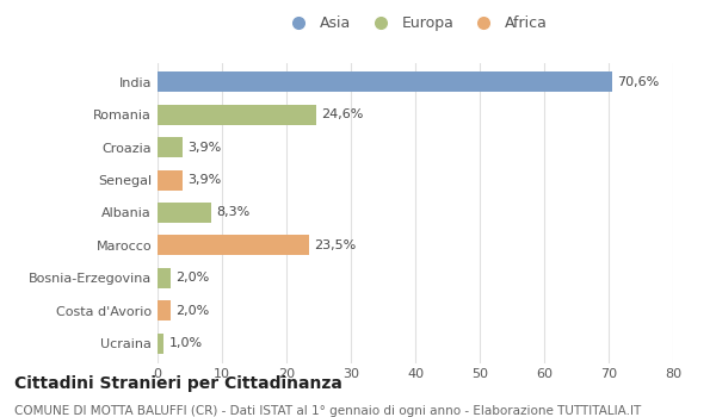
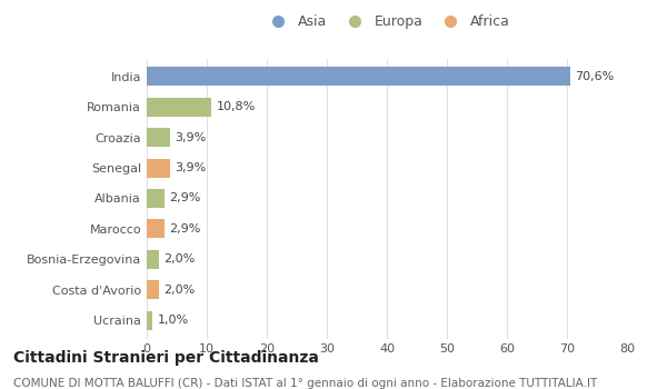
Romania: 24,6% -> 10,8%
Albania: 8,3% -> 2,9%
Marocco: 23,5% -> 2,9%
